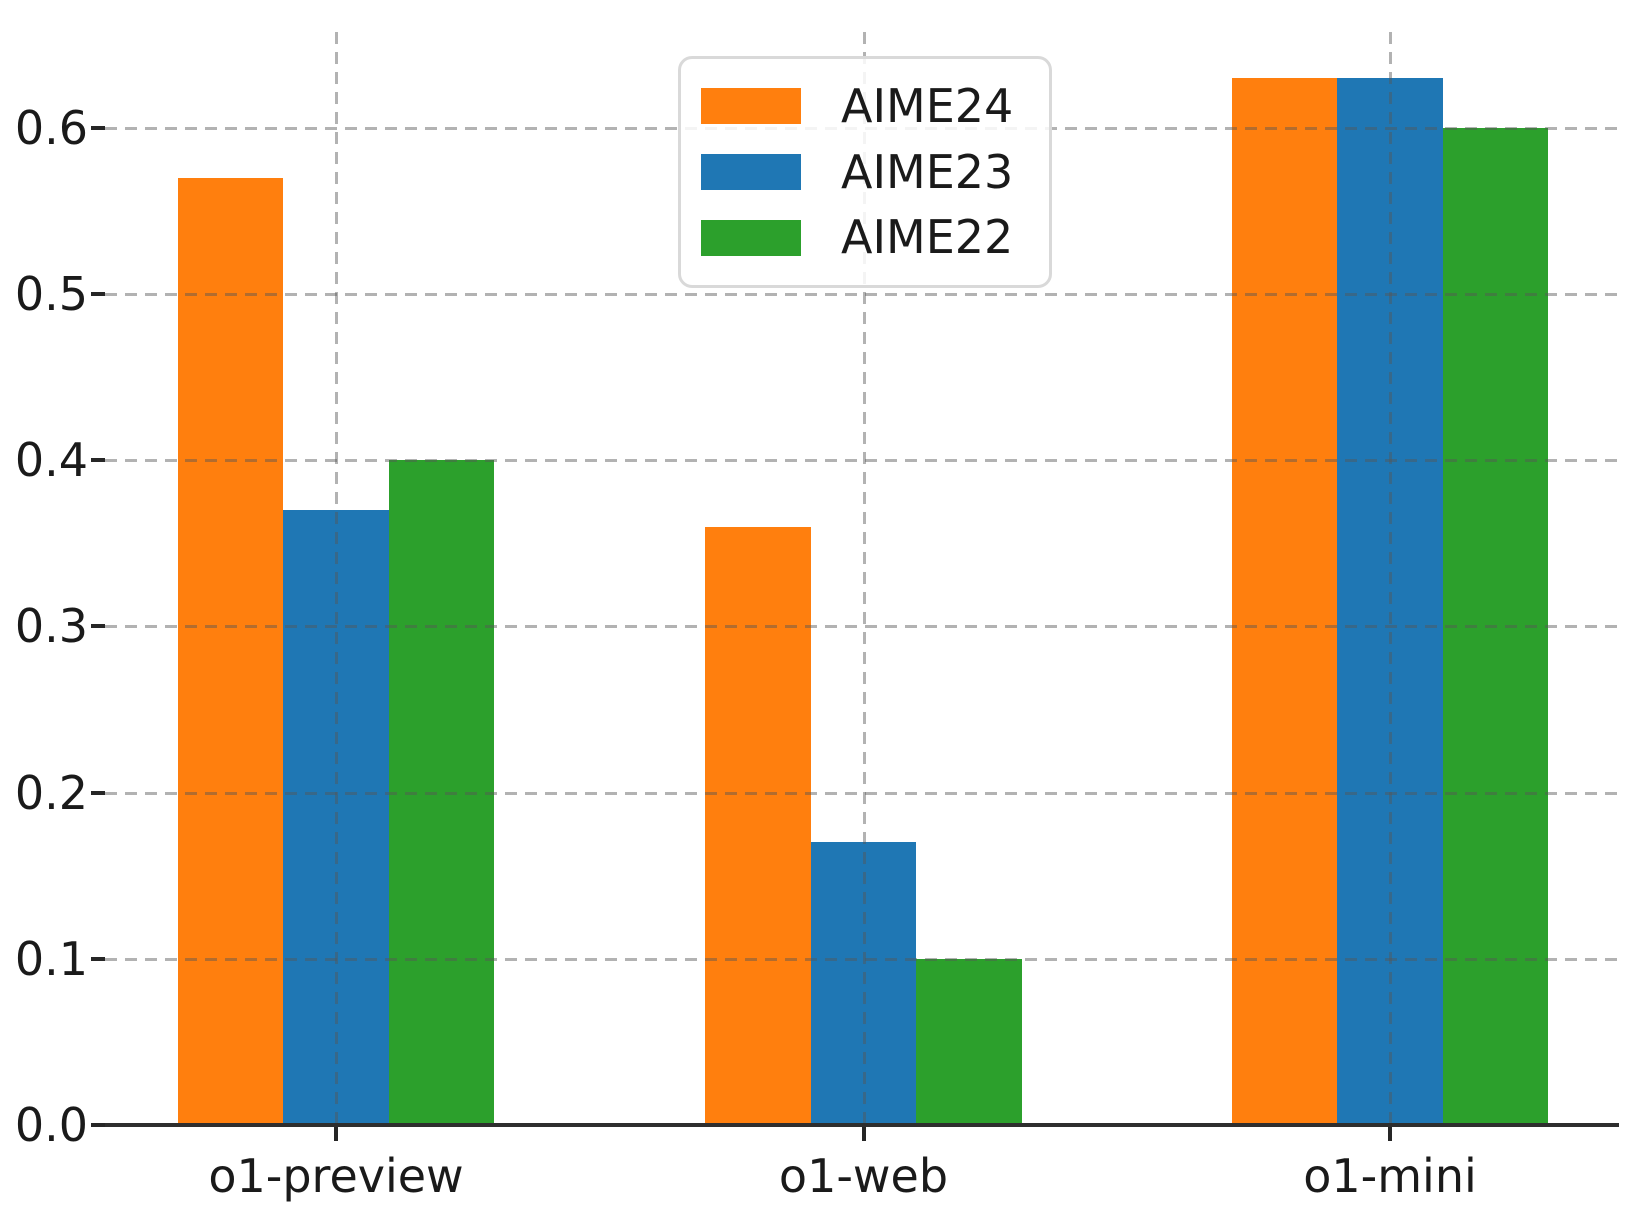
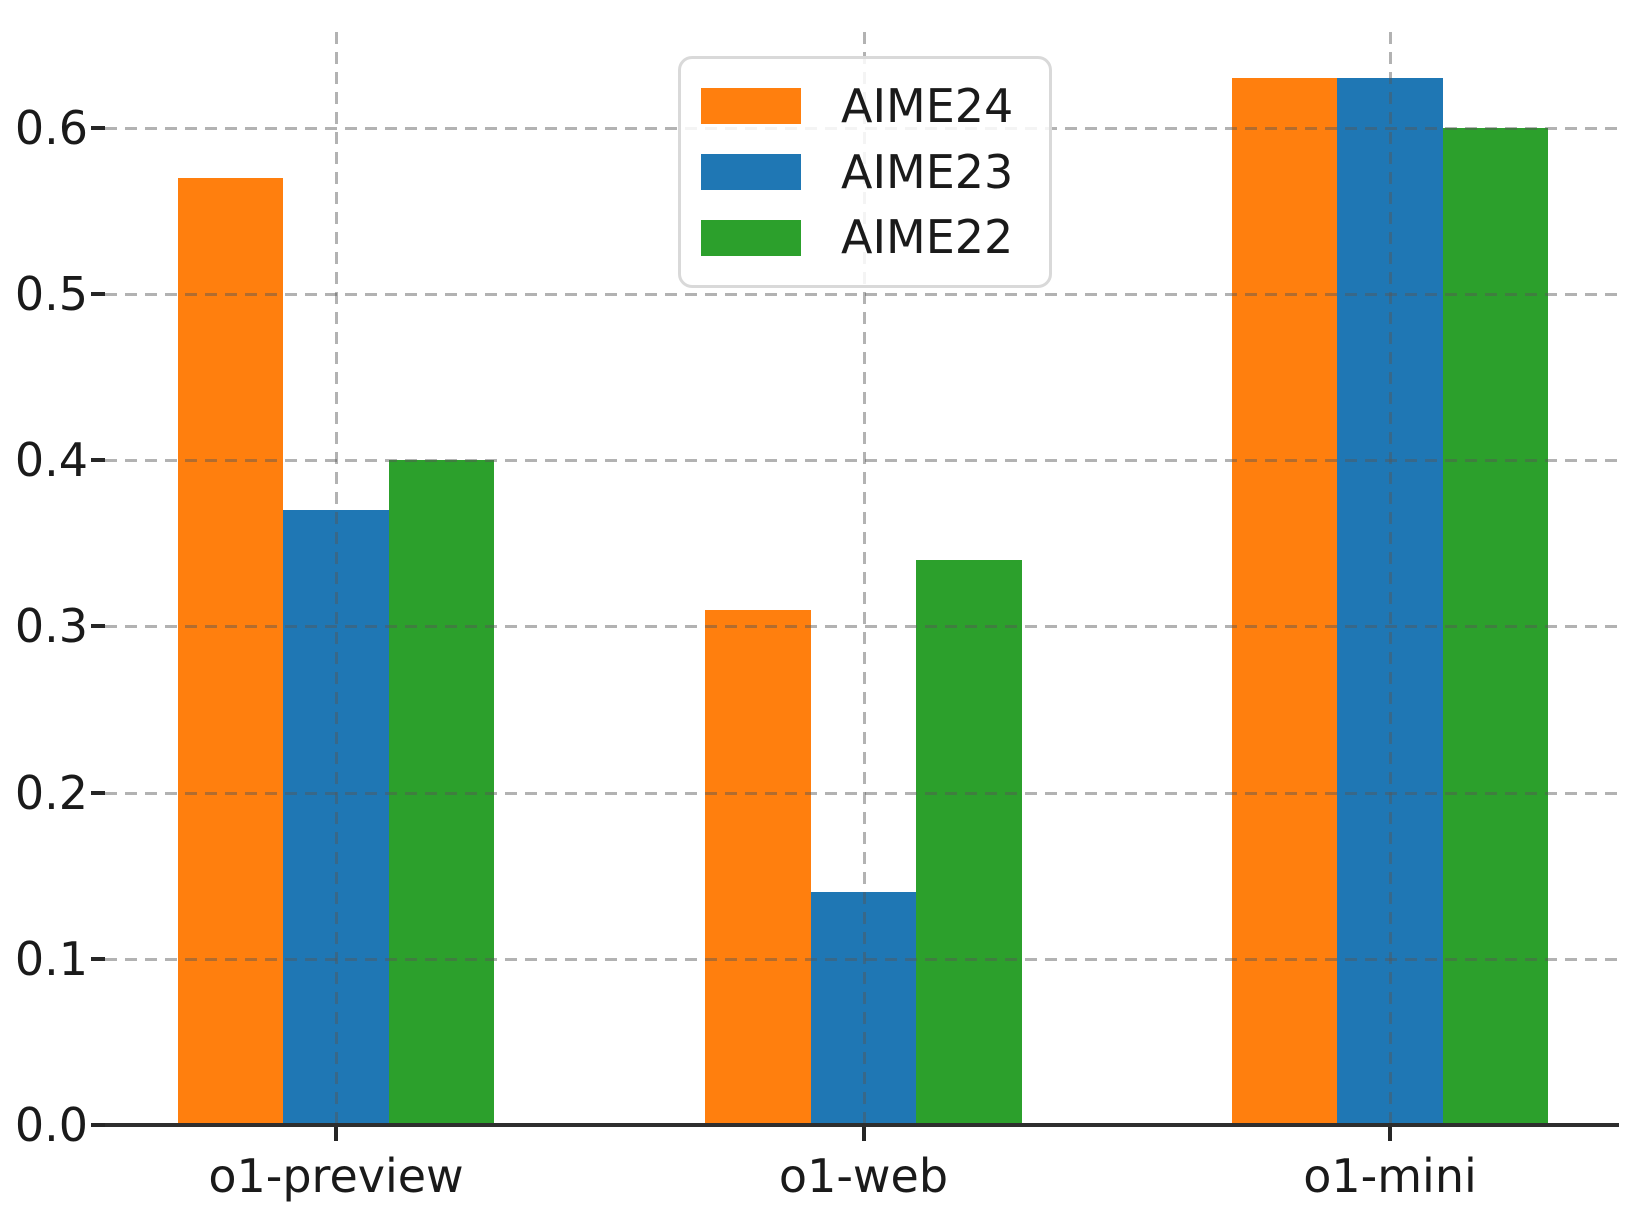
AIME24/o1-web: 0.36 -> 0.31
AIME23/o1-web: 0.17 -> 0.14
AIME22/o1-web: 0.10 -> 0.34
